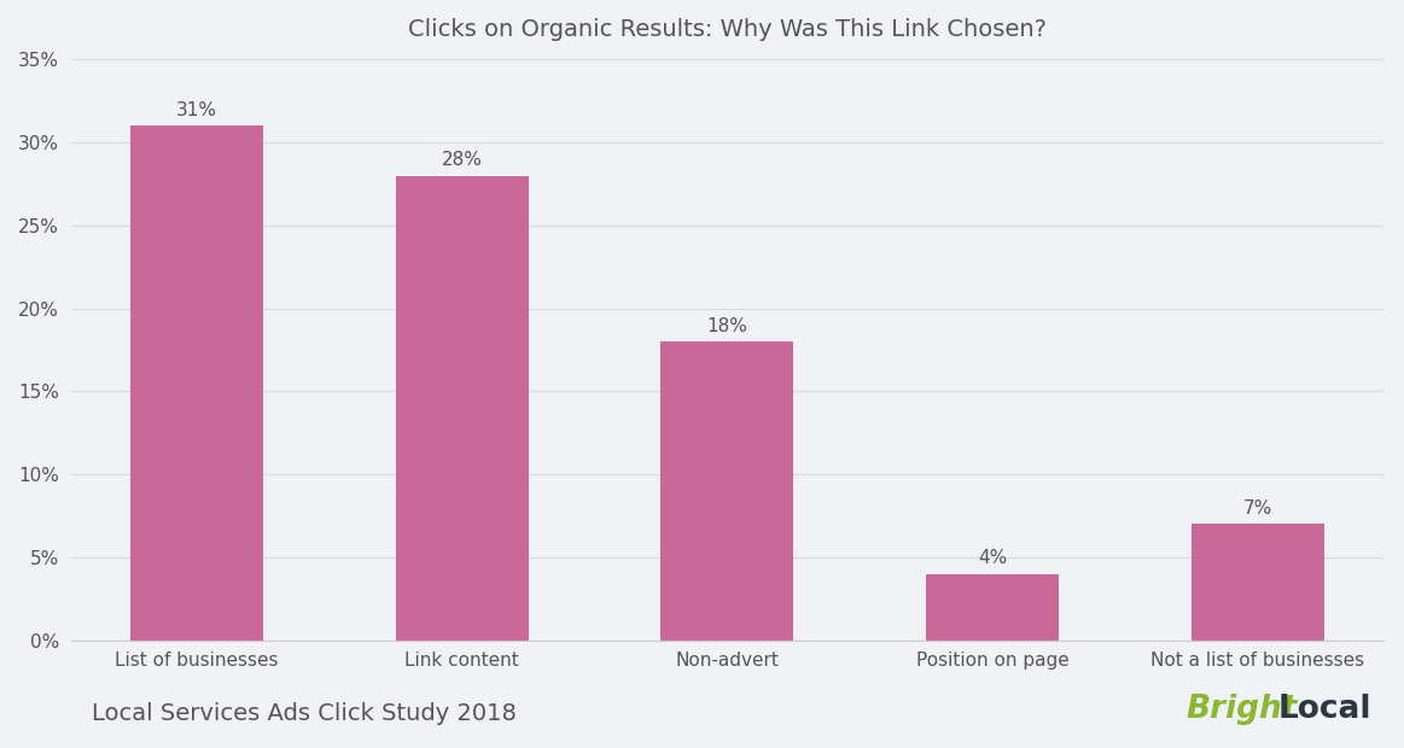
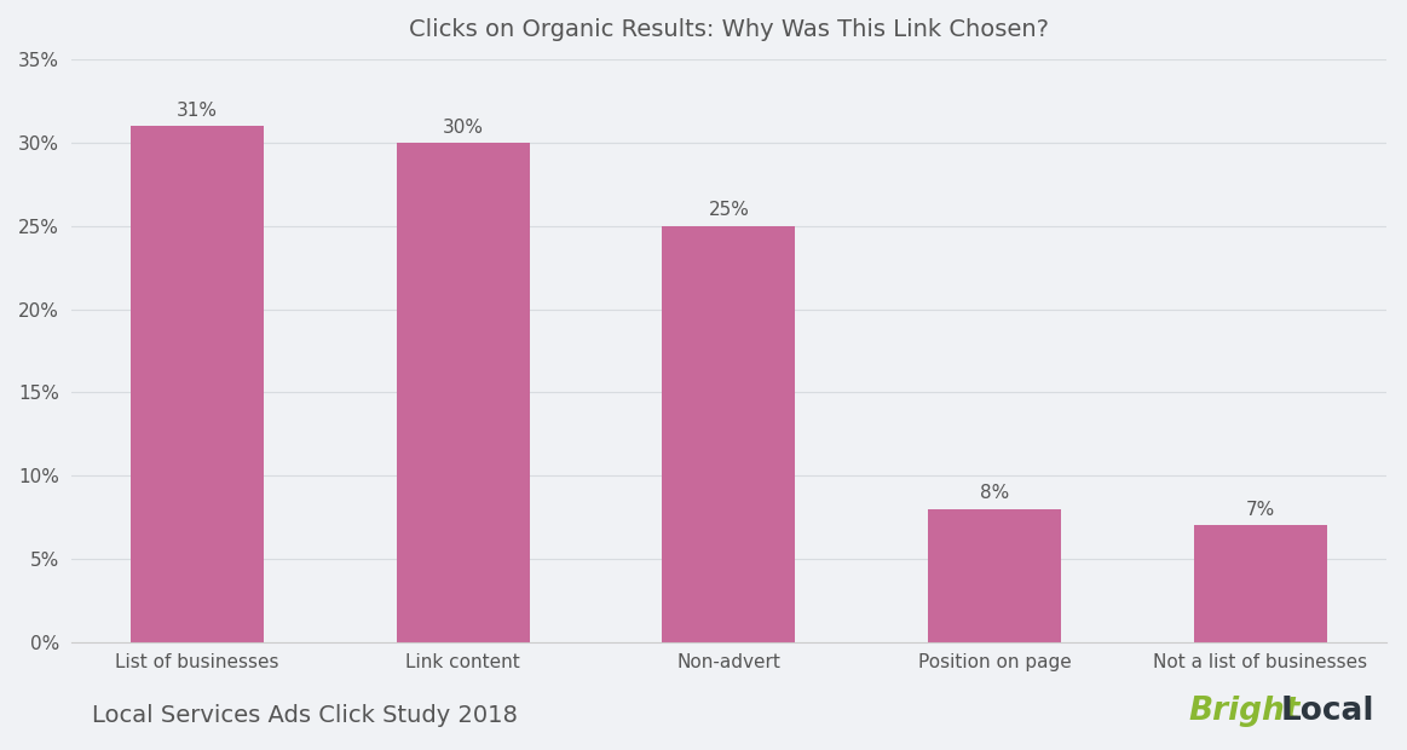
Link content: 28% -> 30%
Non-advert: 18% -> 25%
Position on page: 4% -> 8%
